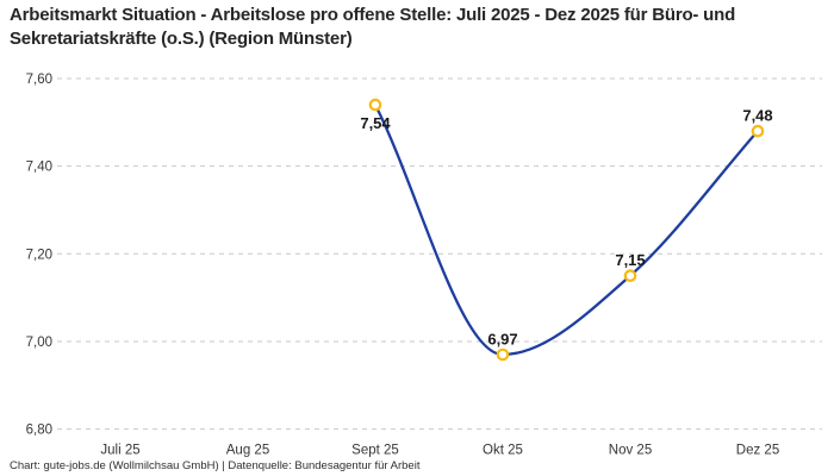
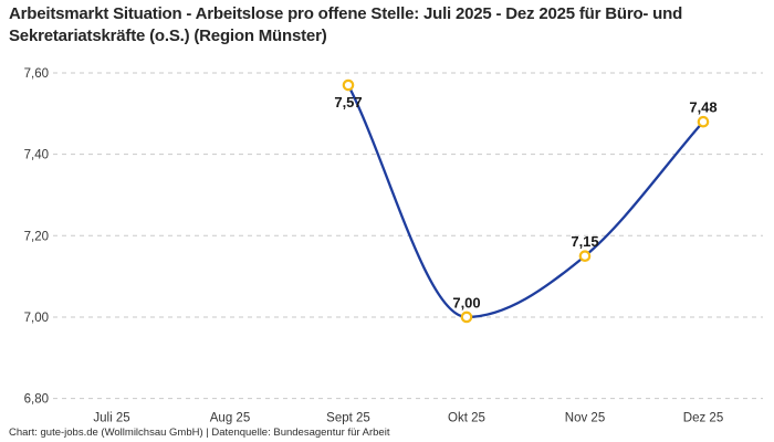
Sept 25: 7,54 -> 7,57
Okt 25: 6,97 -> 7,00
